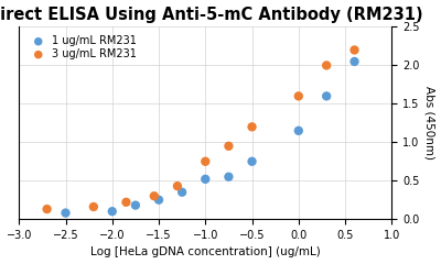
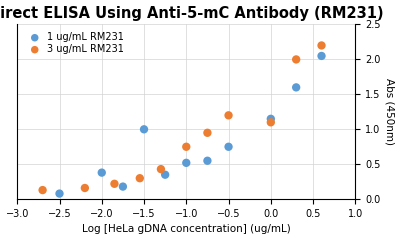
1 ug/mL RM231/−2.0: 0.10 -> 0.38
1 ug/mL RM231/−1.5: 0.25 -> 1.00
3 ug/mL RM231/0.0: 1.60 -> 1.10
